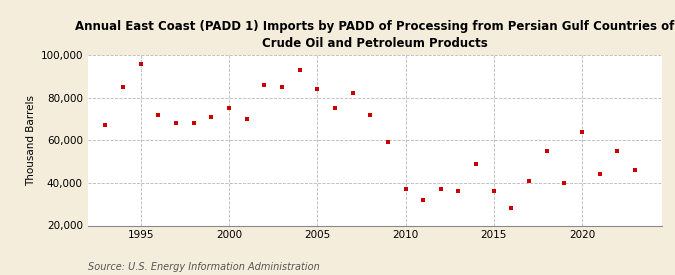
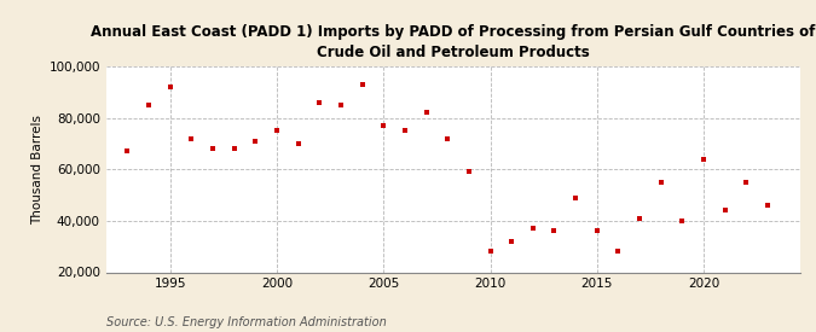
1995: 96,000 -> 92,000
2005: 84,000 -> 77,000
2010: 37,000 -> 28,000
